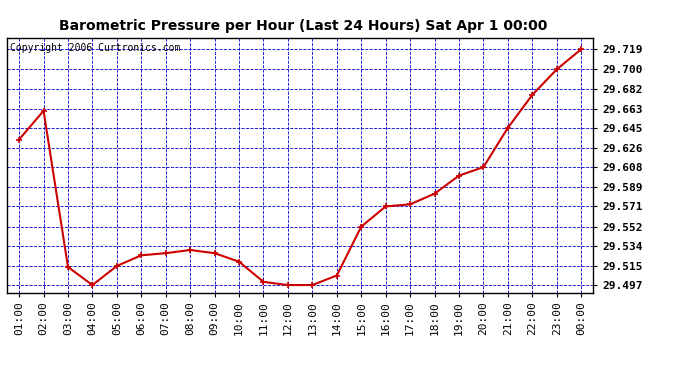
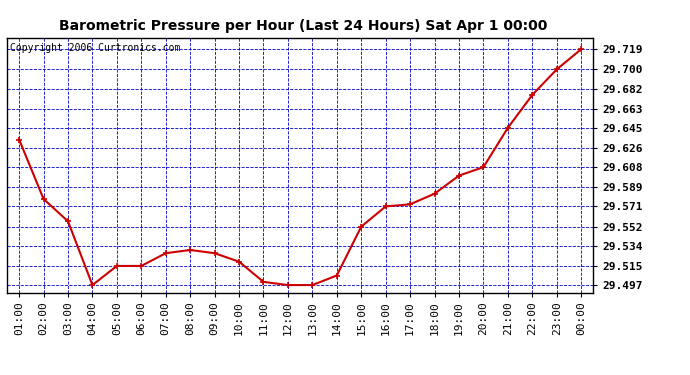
02:00: 29.661 -> 29.578
03:00: 29.514 -> 29.557
06:00: 29.525 -> 29.515
